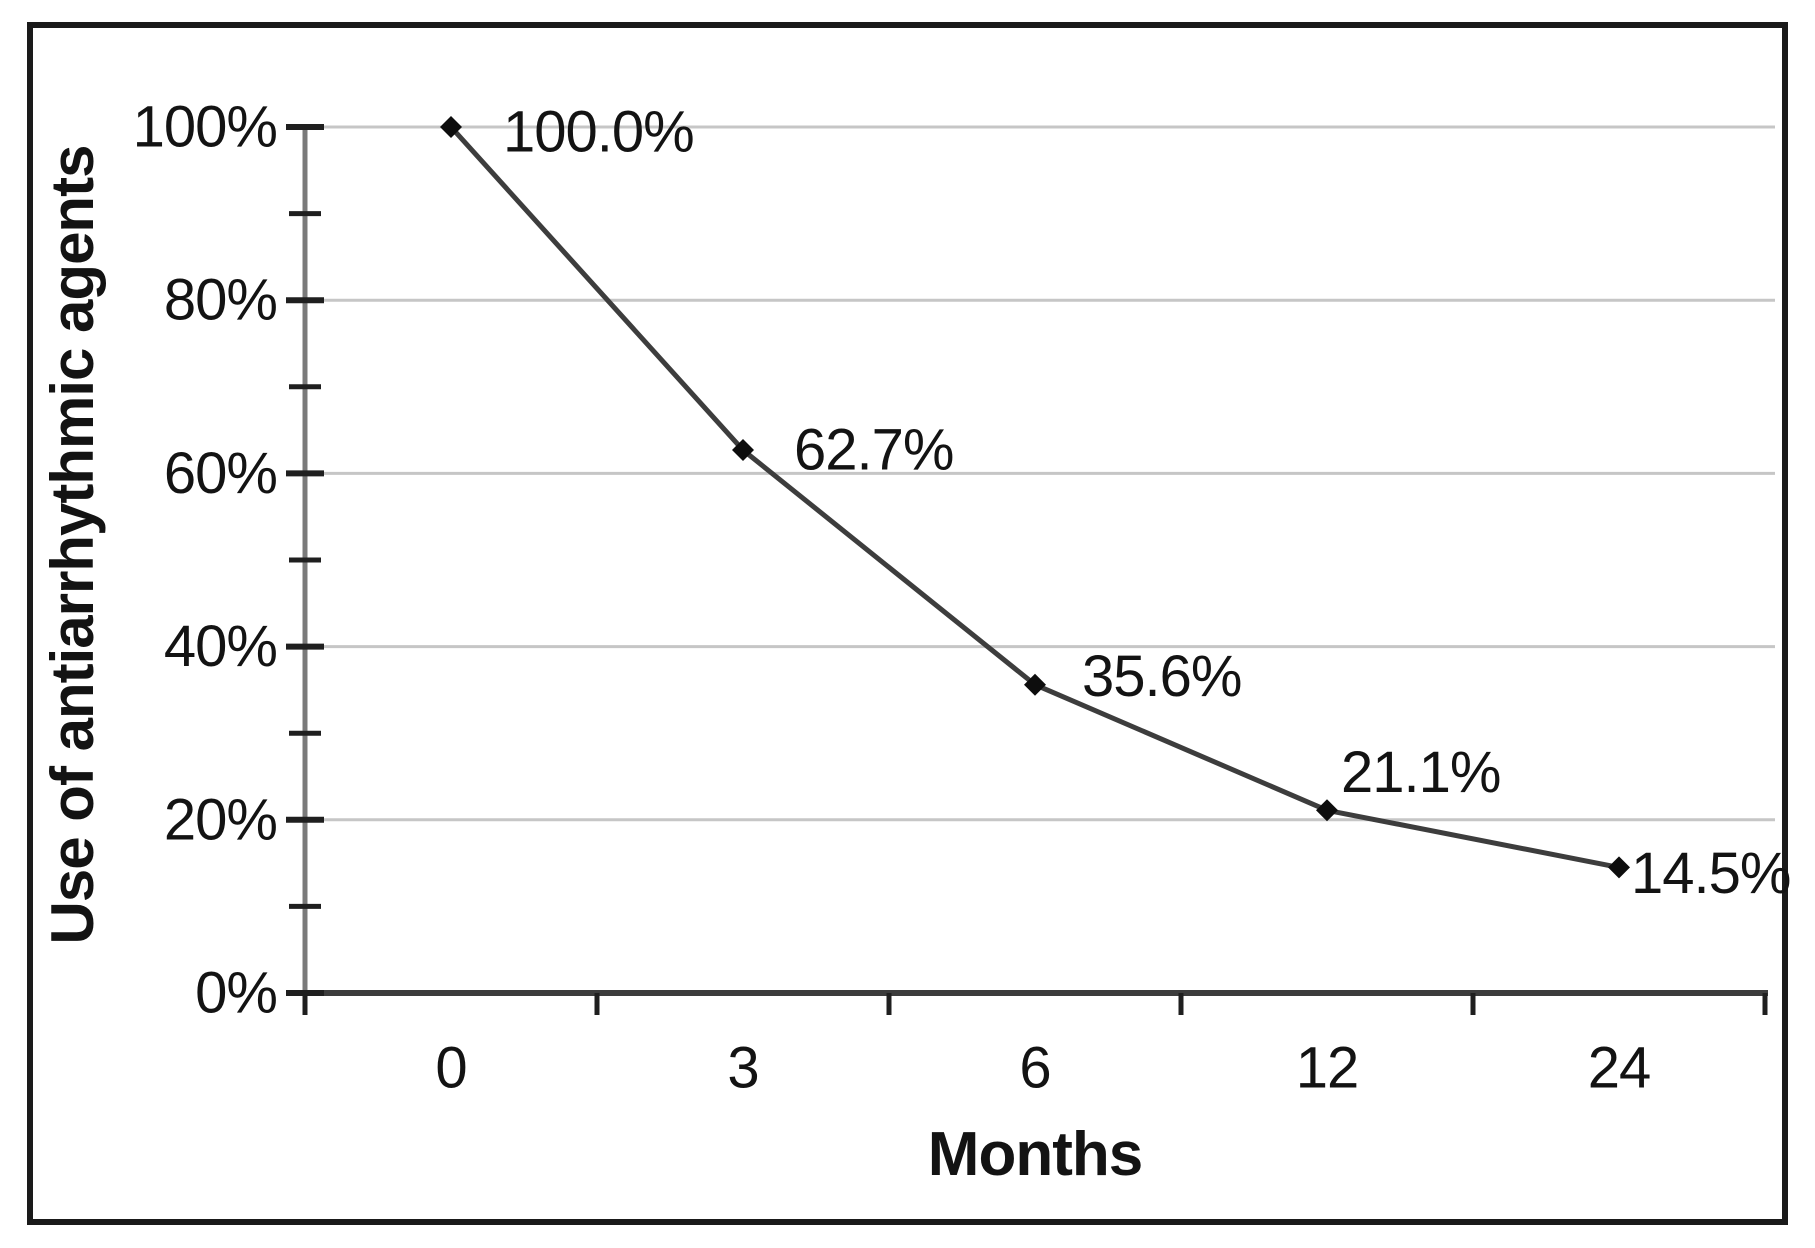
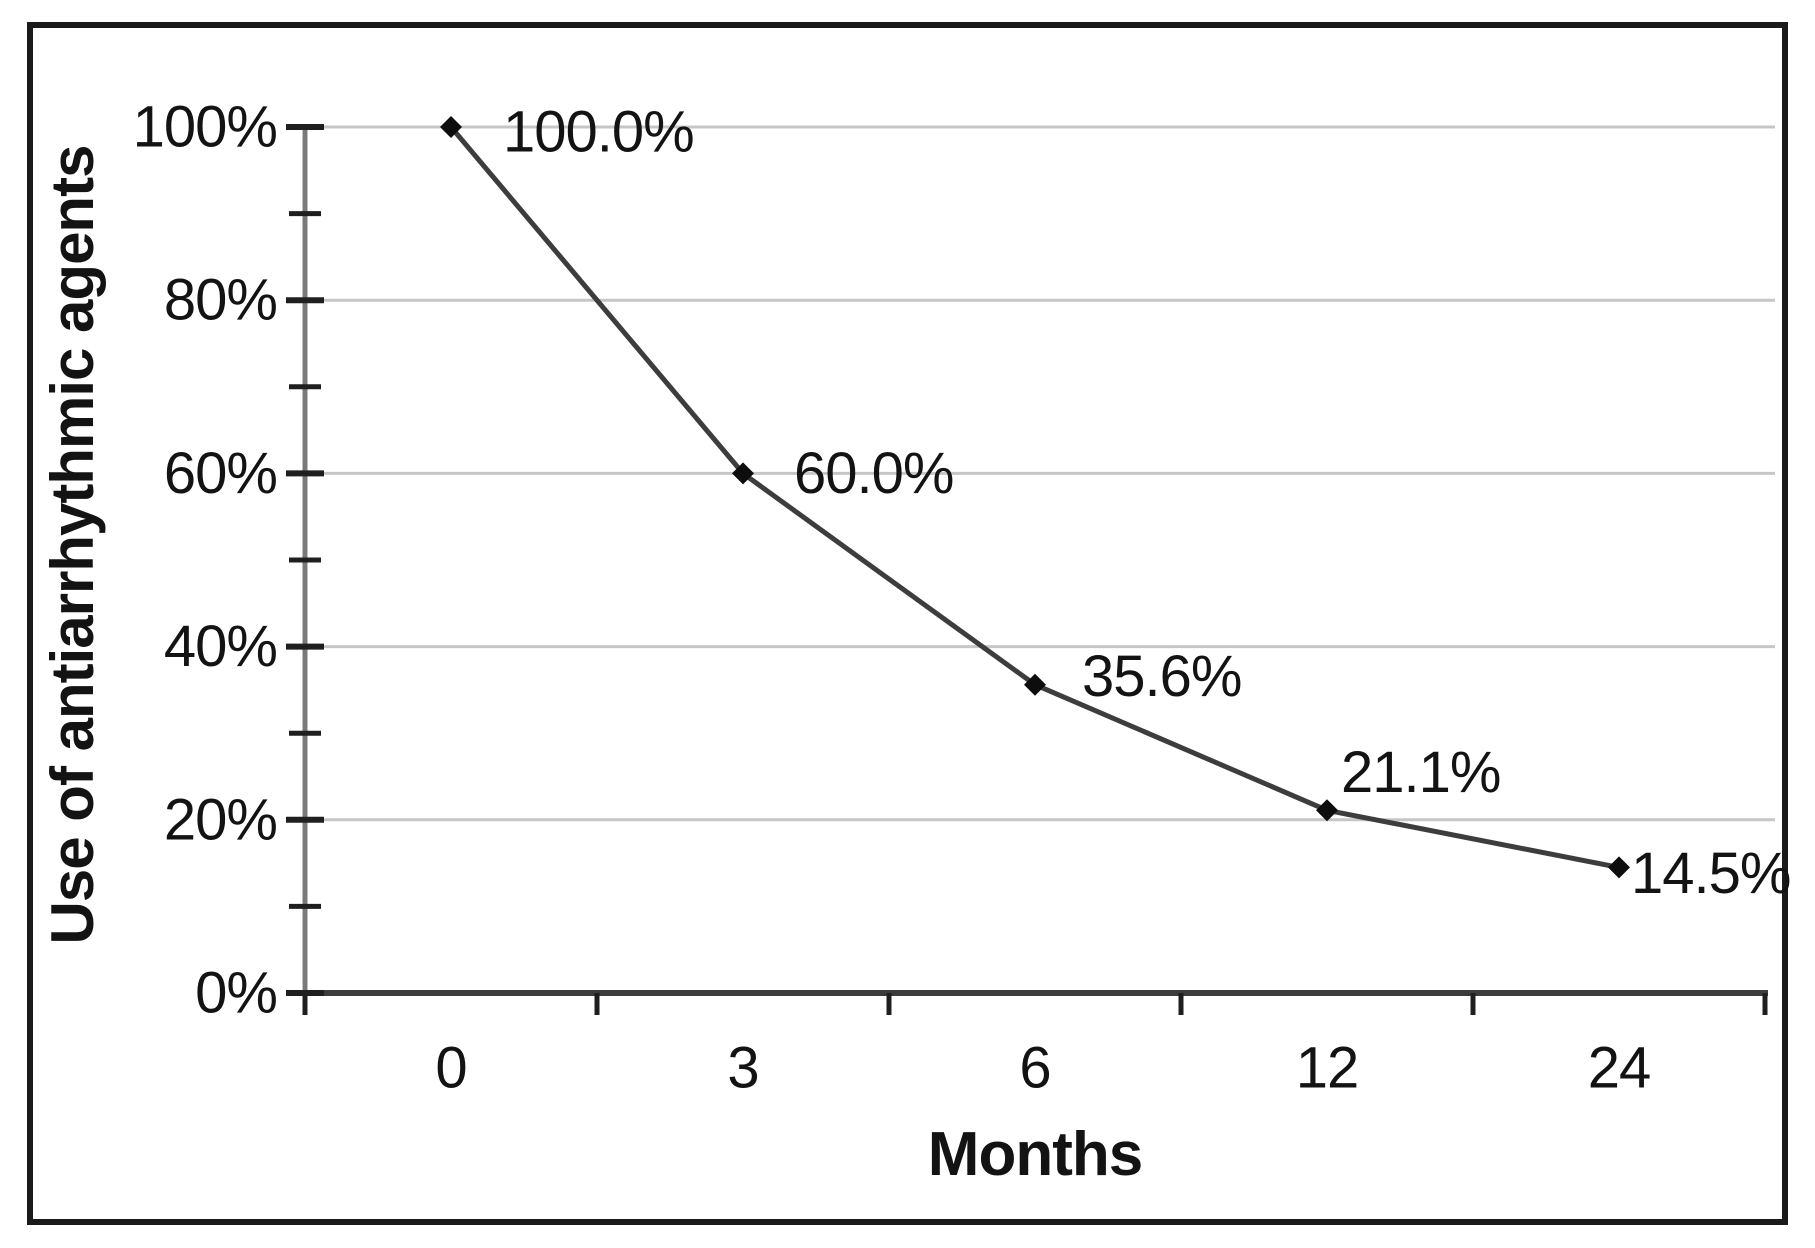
3: 62.7% -> 60.0%
